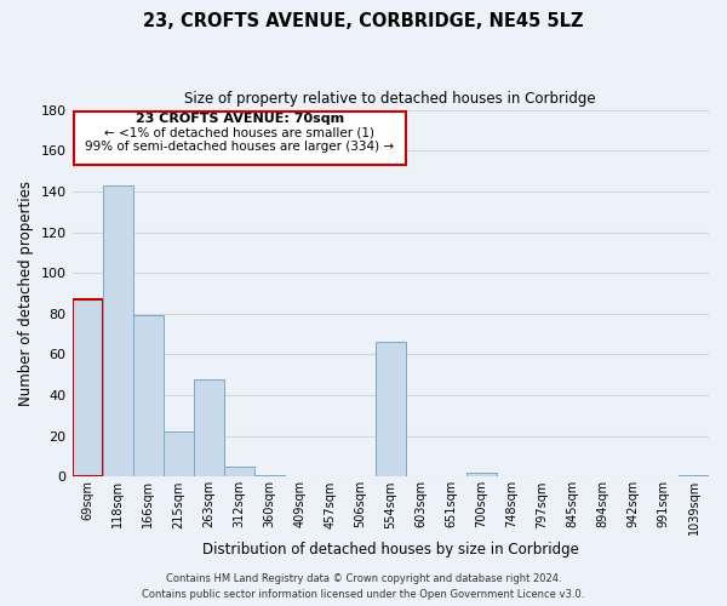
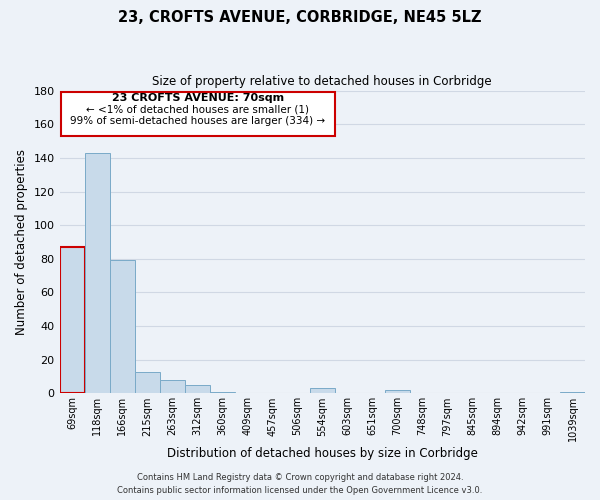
215sqm: 22 -> 13
263sqm: 48 -> 8
554sqm: 66 -> 3
